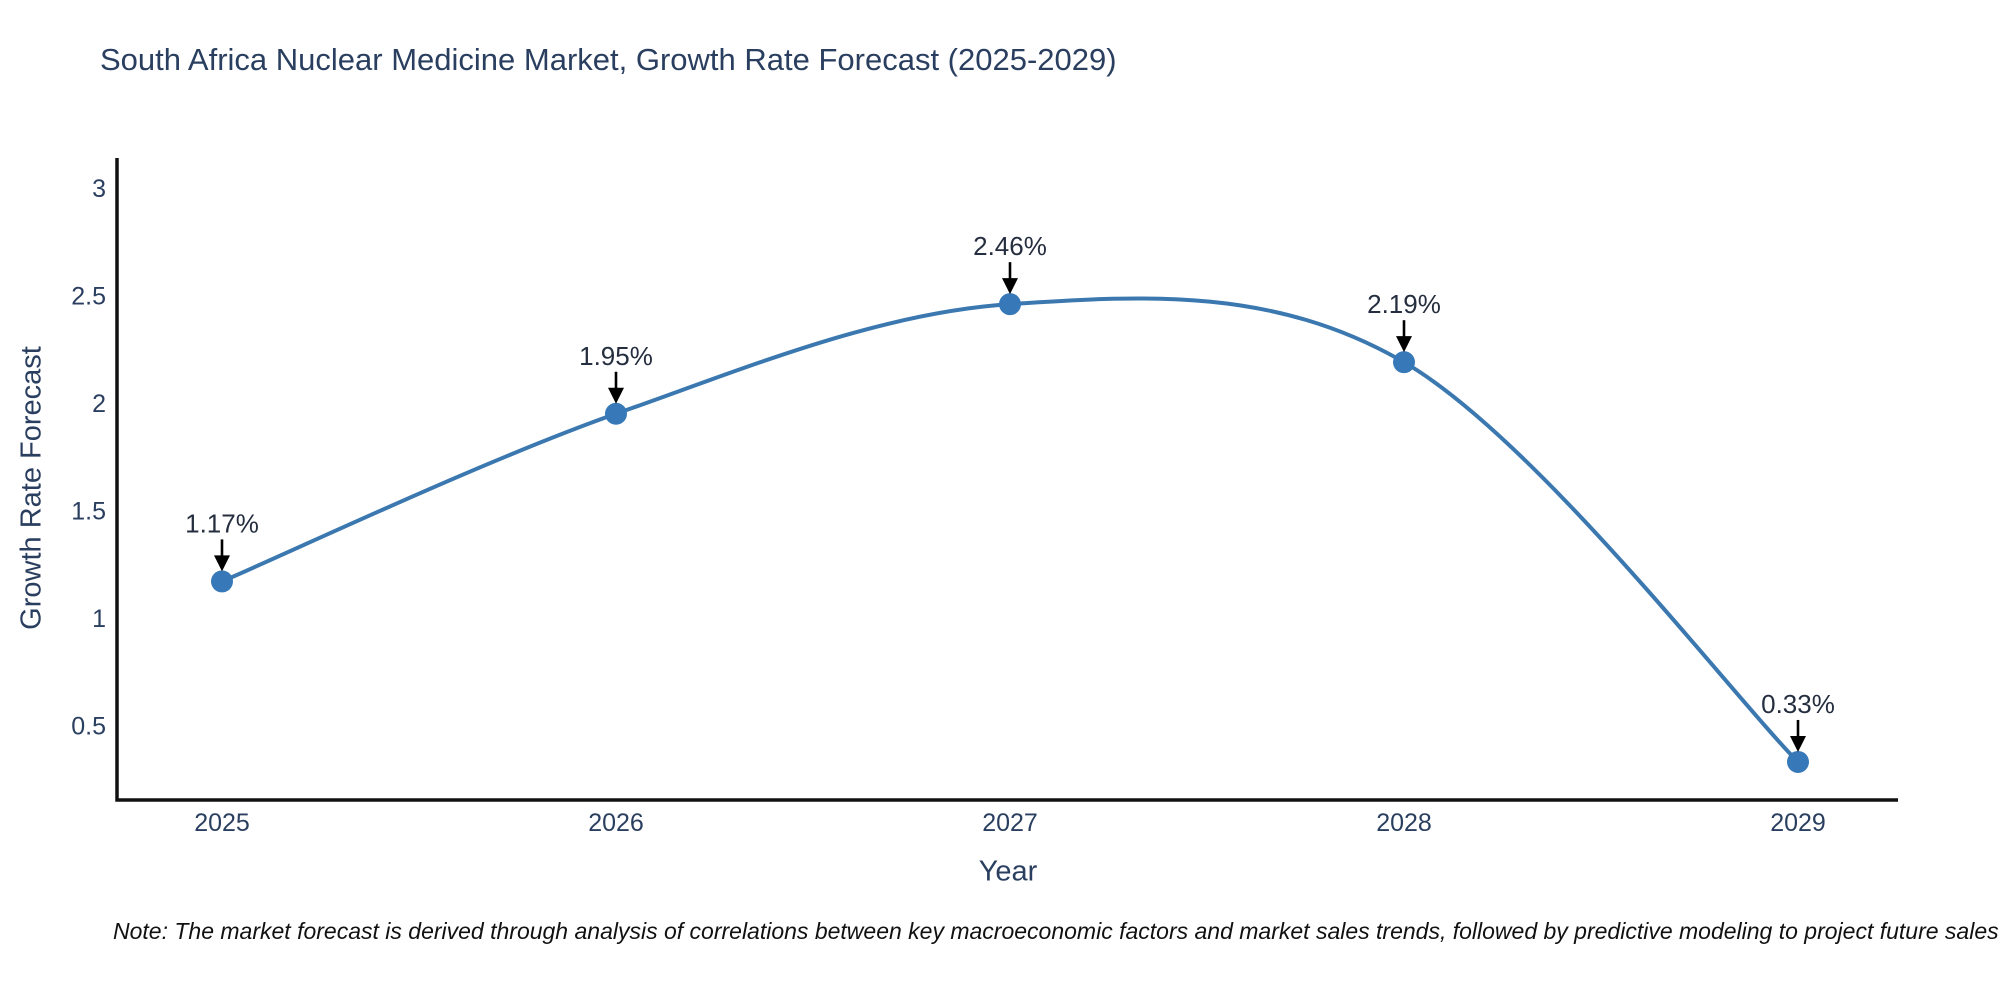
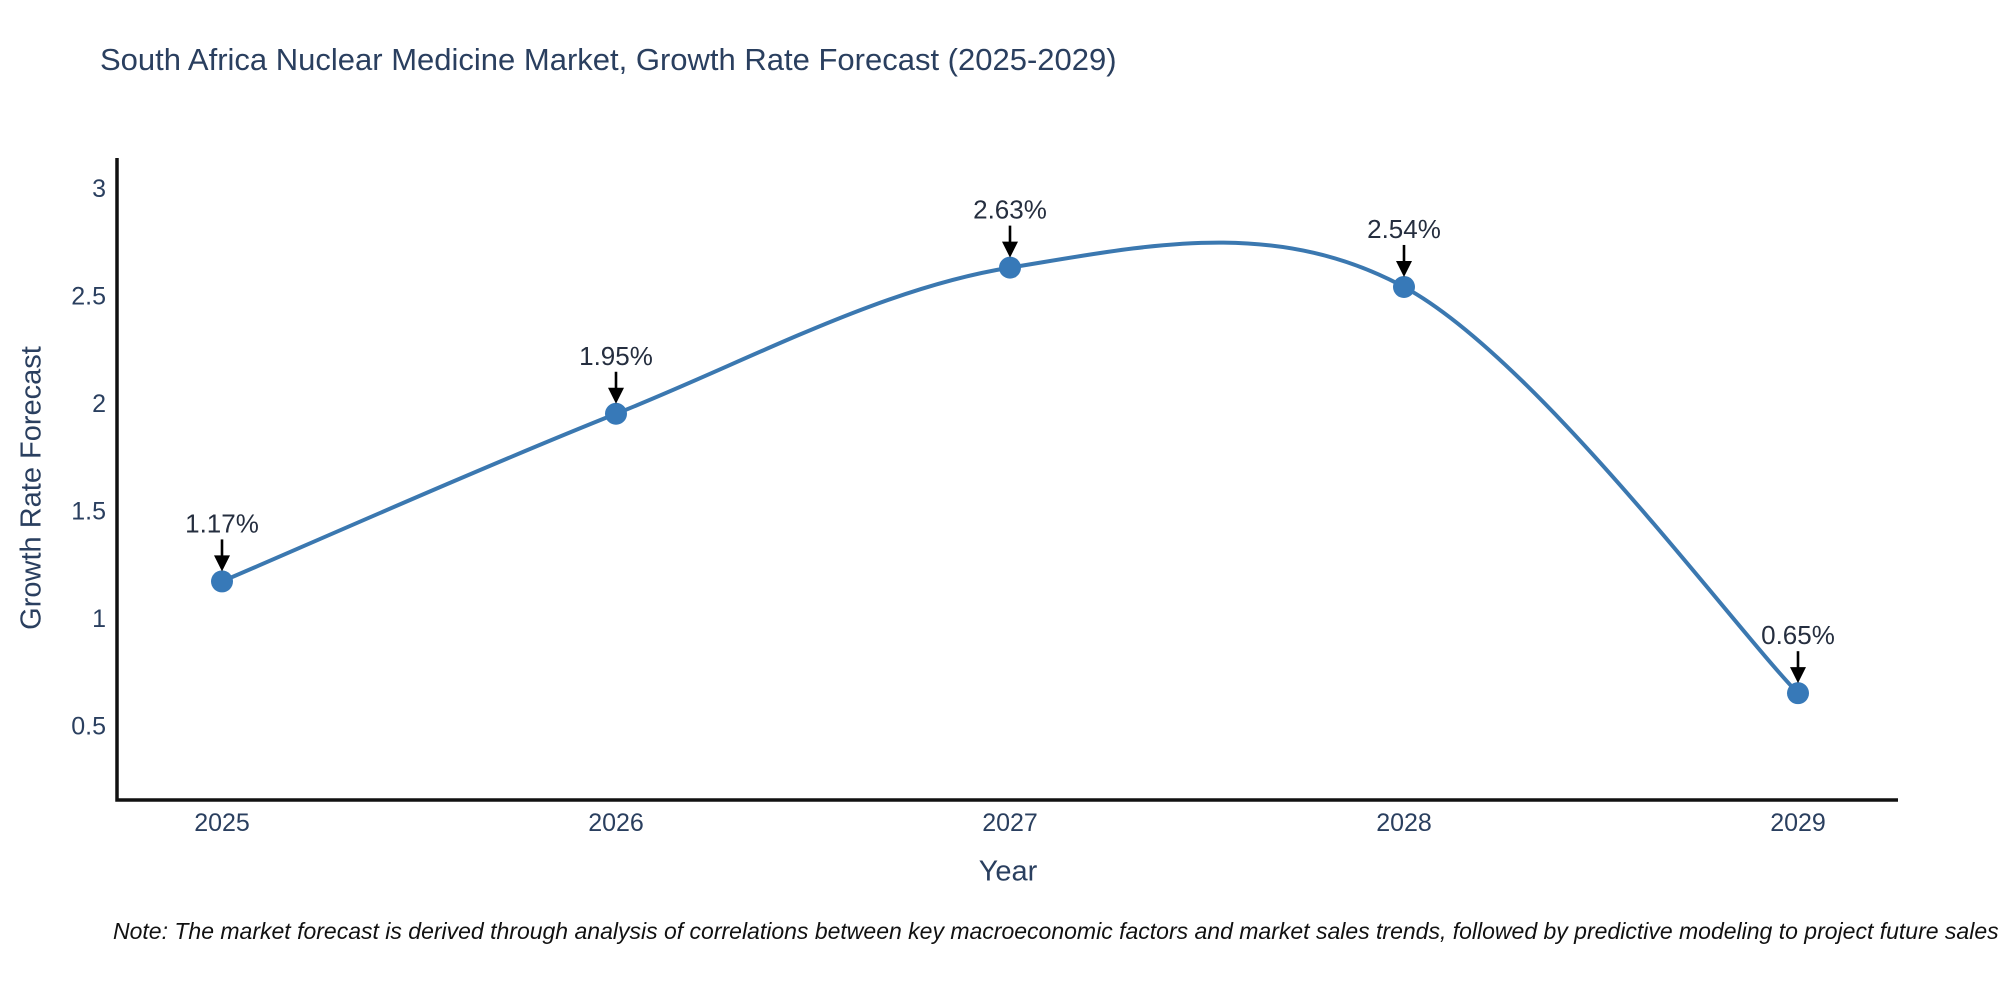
2027: 2.46% -> 2.63%
2028: 2.19% -> 2.54%
2029: 0.33% -> 0.65%
